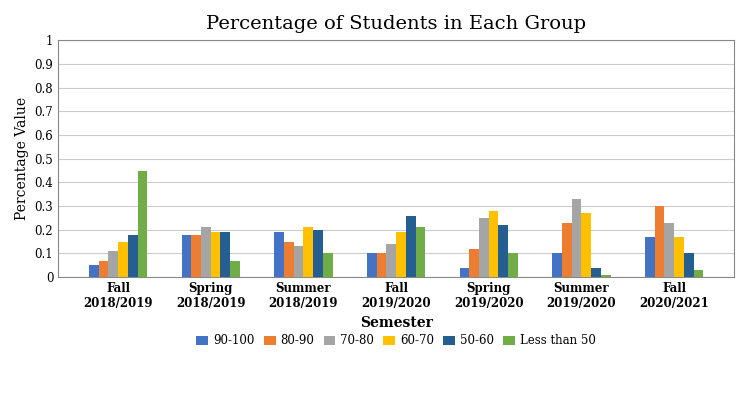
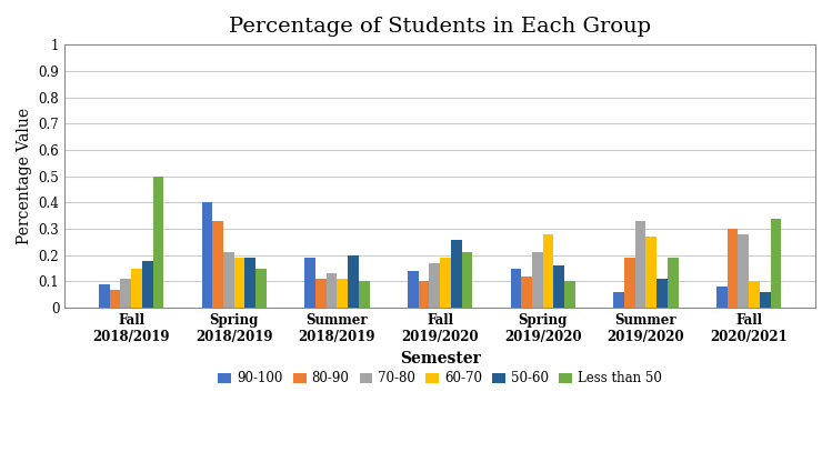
90-100/Fall 2018/2019: 0.05 -> 0.09
Less than 50/Fall 2018/2019: 0.45 -> 0.50
90-100/Spring 2018/2019: 0.18 -> 0.40
80-90/Spring 2018/2019: 0.18 -> 0.33
Less than 50/Spring 2018/2019: 0.07 -> 0.15
80-90/Summer 2018/2019: 0.15 -> 0.11
60-70/Summer 2018/2019: 0.21 -> 0.11
90-100/Fall 2019/2020: 0.10 -> 0.14
70-80/Fall 2019/2020: 0.14 -> 0.17
90-100/Spring 2019/2020: 0.04 -> 0.15
70-80/Spring 2019/2020: 0.25 -> 0.21
50-60/Spring 2019/2020: 0.22 -> 0.16
90-100/Summer 2019/2020: 0.10 -> 0.06
80-90/Summer 2019/2020: 0.23 -> 0.19
50-60/Summer 2019/2020: 0.04 -> 0.11
Less than 50/Summer 2019/2020: 0.01 -> 0.19
90-100/Fall 2020/2021: 0.17 -> 0.08
70-80/Fall 2020/2021: 0.23 -> 0.28
60-70/Fall 2020/2021: 0.17 -> 0.10
50-60/Fall 2020/2021: 0.10 -> 0.06
Less than 50/Fall 2020/2021: 0.03 -> 0.34
